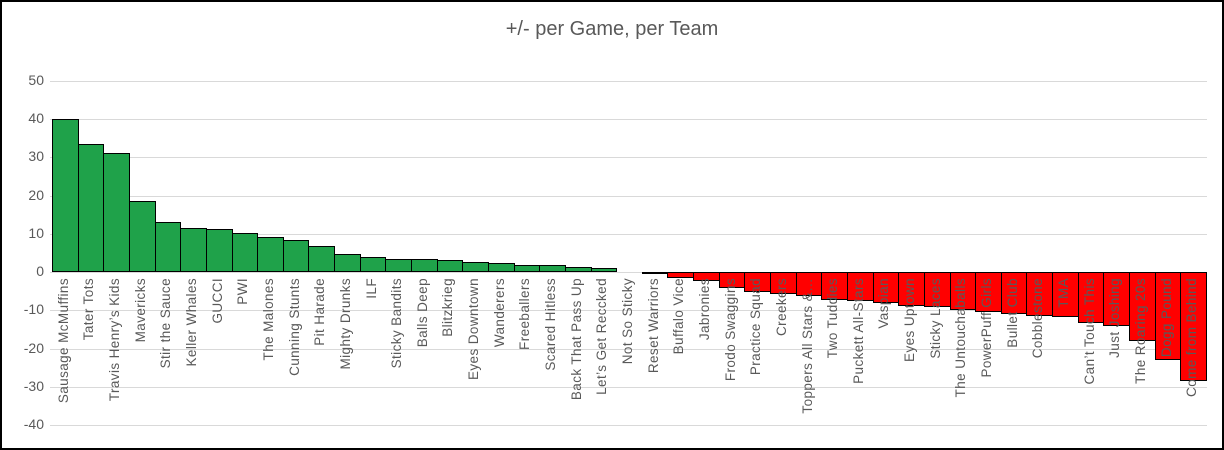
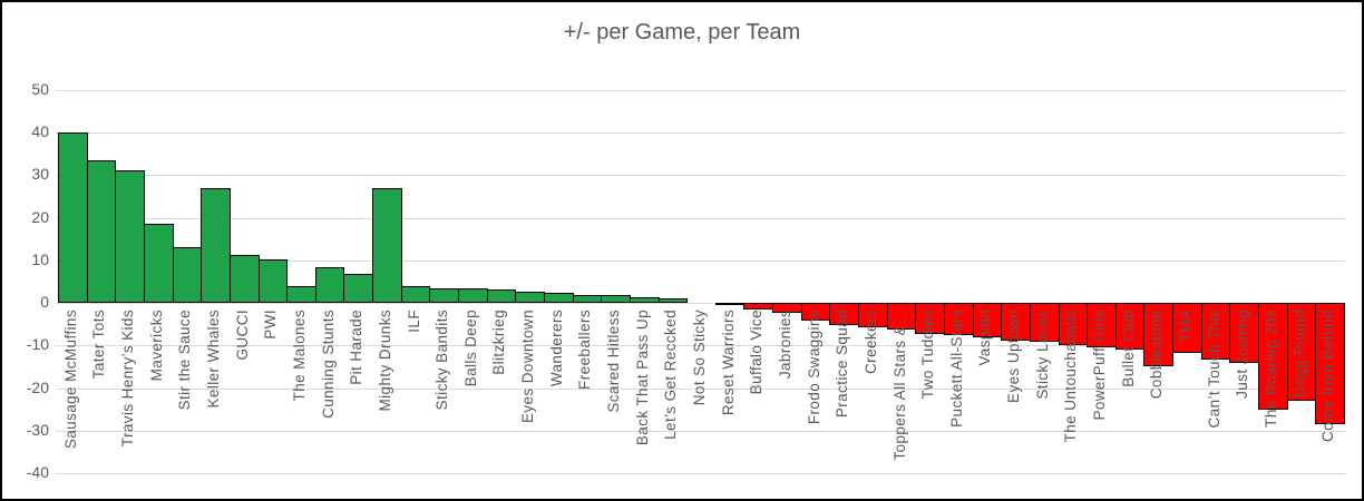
Keller Whales: 12 -> 27
The Malones: 9 -> 4
Mighty Drunks: 5 -> 27
Cobblestone: -11 -> -15
The Roaring 20s: -18 -> -25
